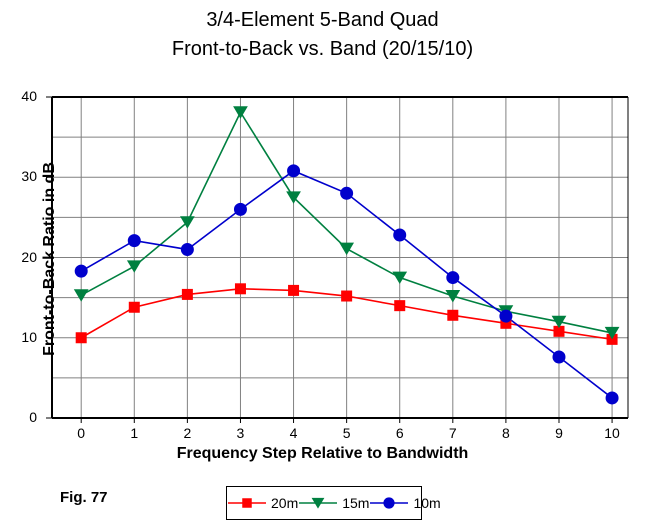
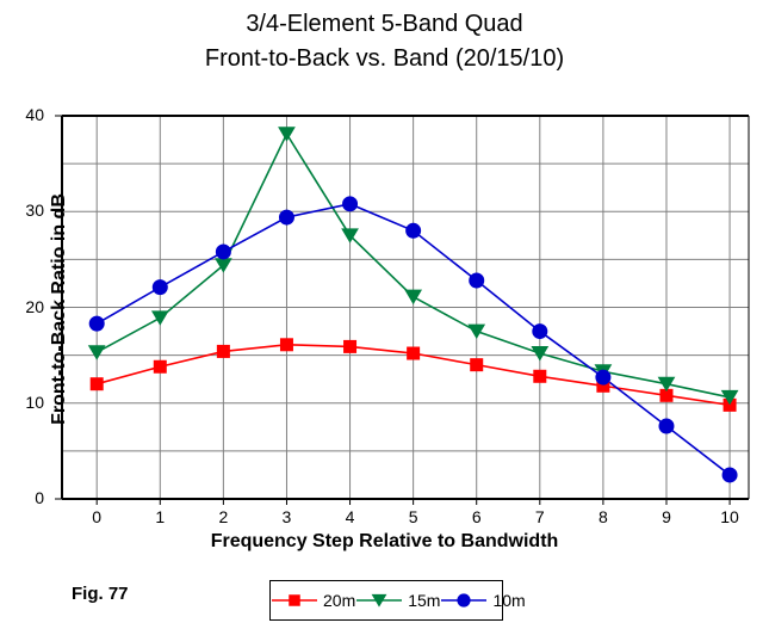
20m/0: 10 -> 12
10m/2: 21 -> 26
10m/3: 26 -> 29
